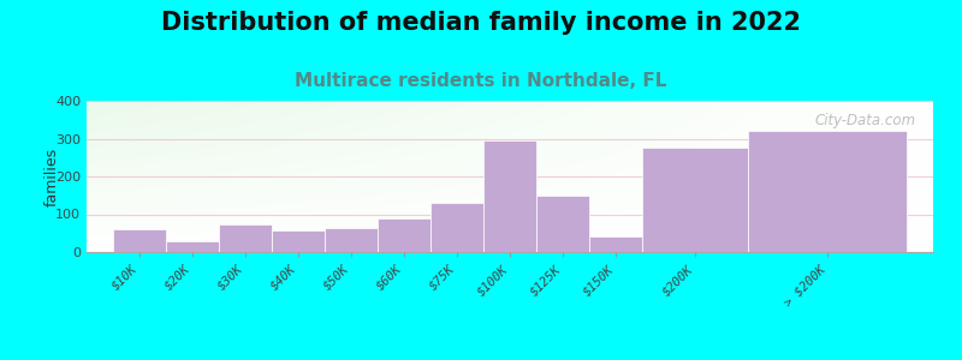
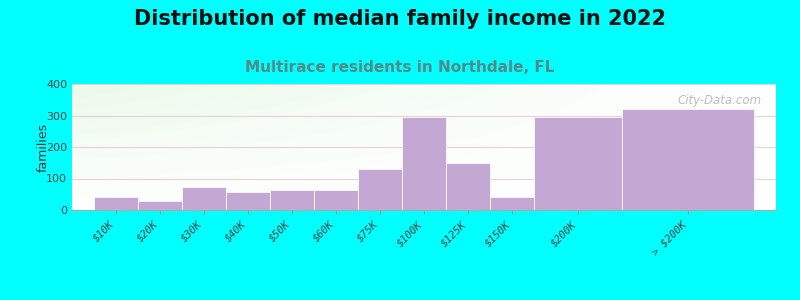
$10K: 60 -> 40
$60K: 90 -> 65
$200K: 275 -> 295
